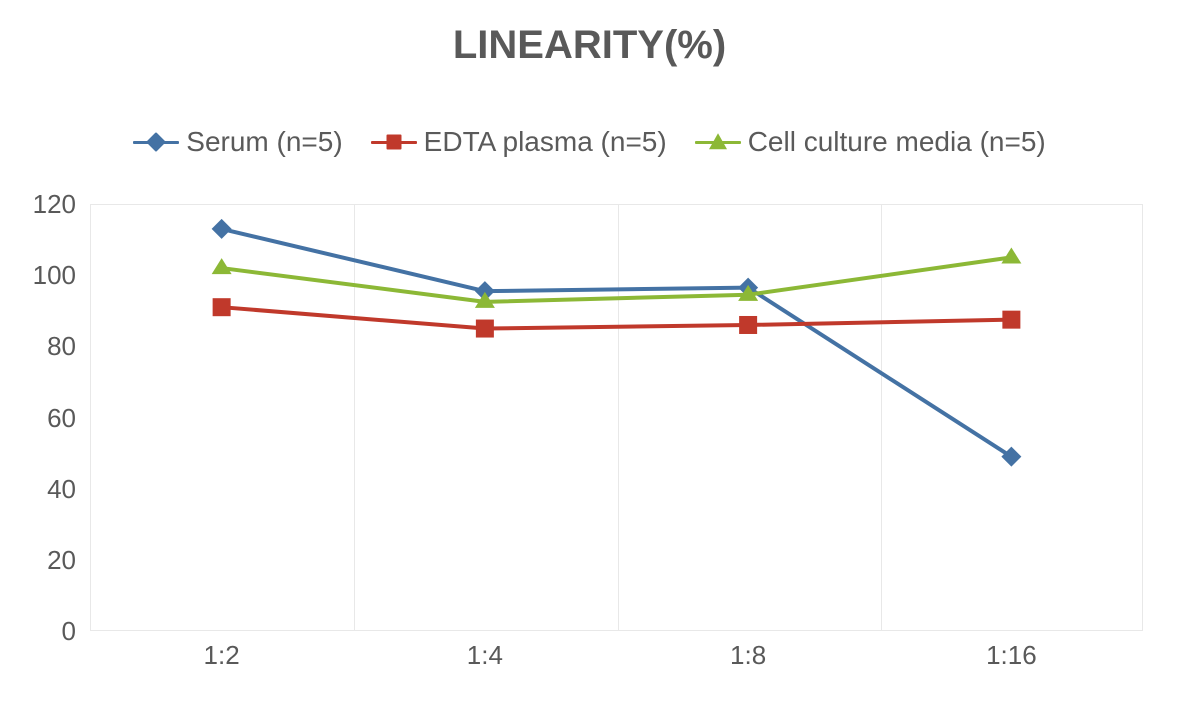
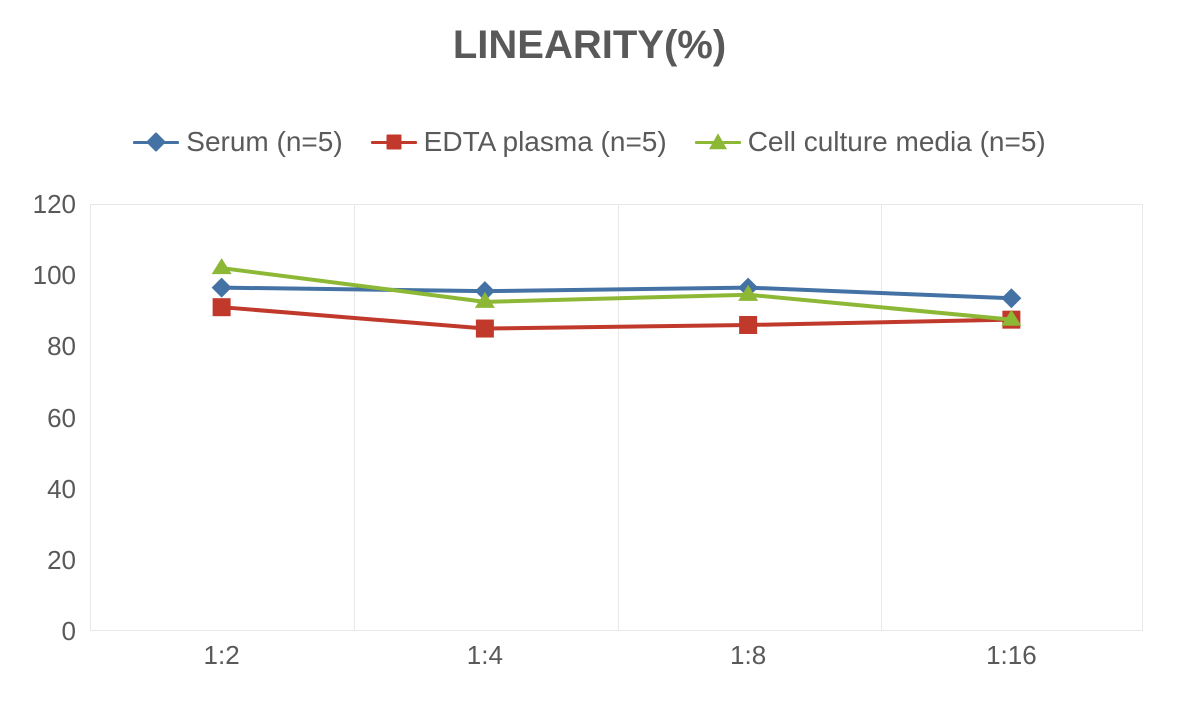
Serum (n=5)/1:2: 113 -> 96
Serum (n=5)/1:16: 49 -> 94
Cell culture media (n=5)/1:16: 105 -> 88
